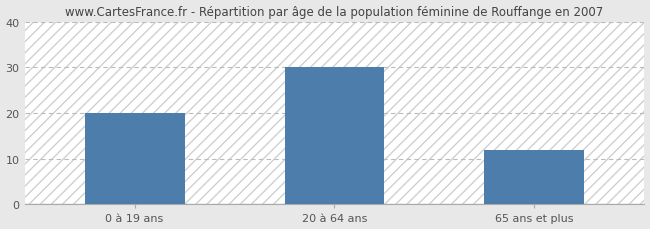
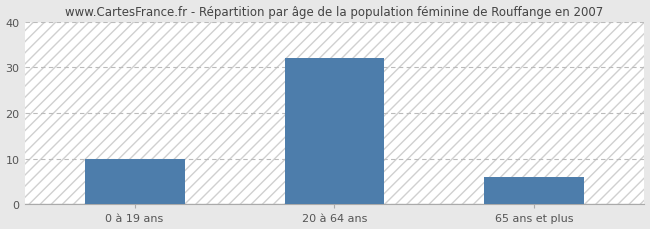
0 à 19 ans: 20 -> 10
20 à 64 ans: 30 -> 32
65 ans et plus: 12 -> 6
